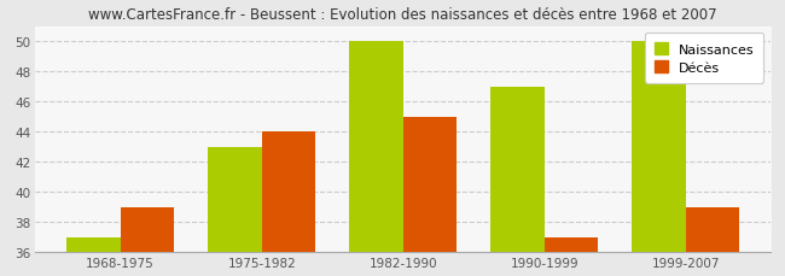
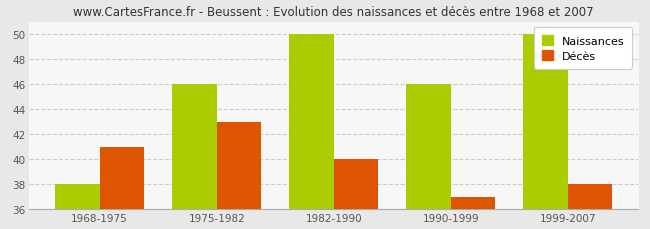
Naissances/1968-1975: 37 -> 38
Décès/1968-1975: 39 -> 41
Naissances/1975-1982: 43 -> 46
Décès/1975-1982: 44 -> 43
Décès/1982-1990: 45 -> 40
Naissances/1990-1999: 47 -> 46
Décès/1999-2007: 39 -> 38
